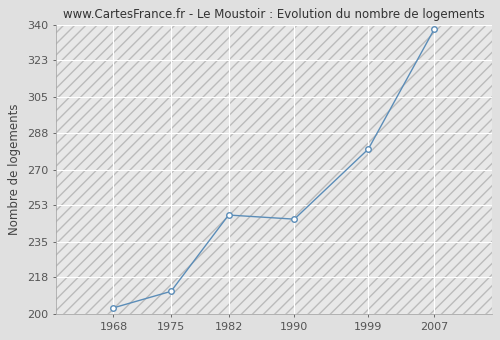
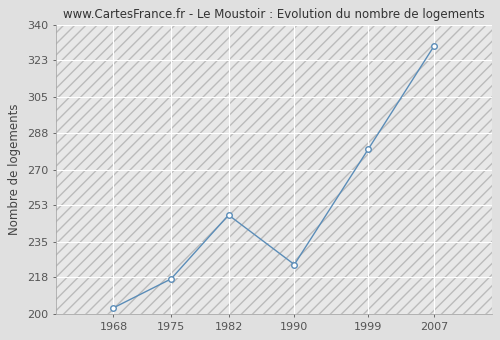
1975: 211 -> 217
1990: 246 -> 224
2007: 338 -> 330
